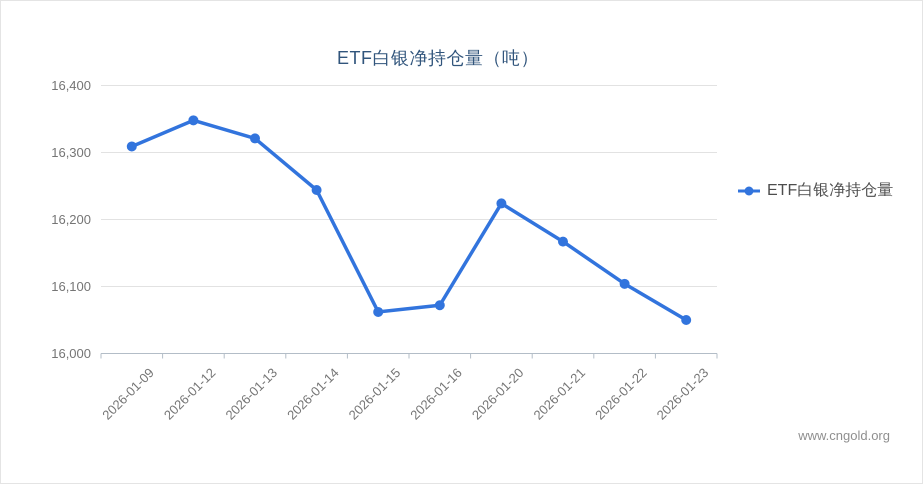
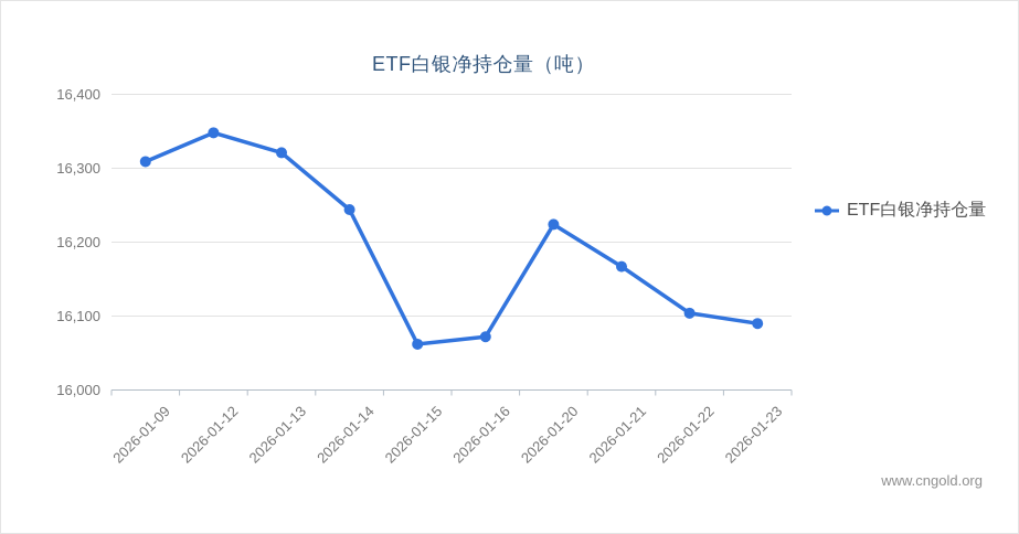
2026-01-23: 16050 -> 16090
